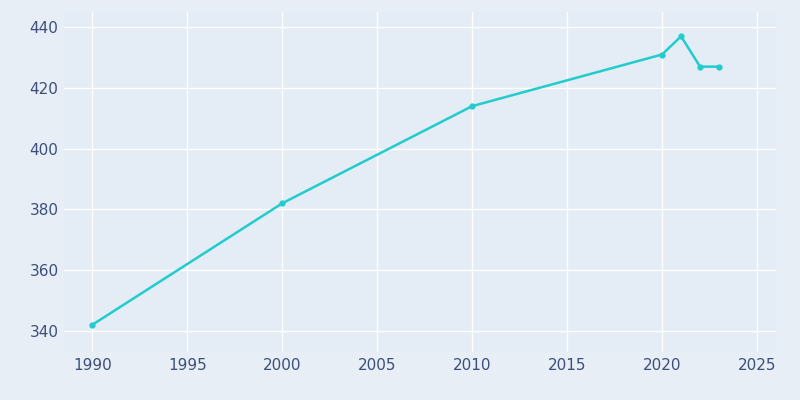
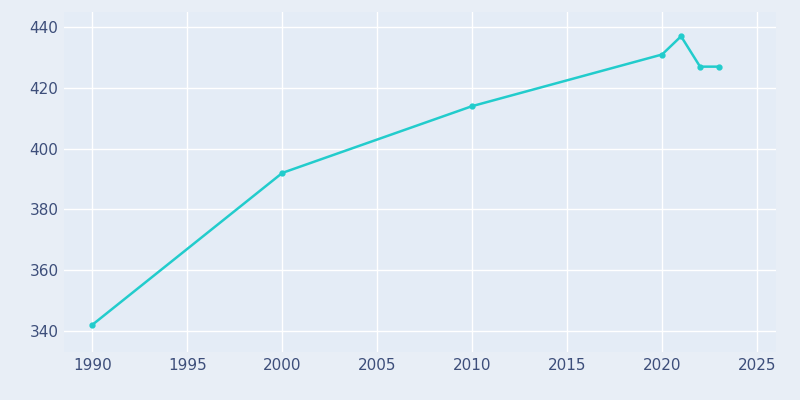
2000: 382 -> 392
